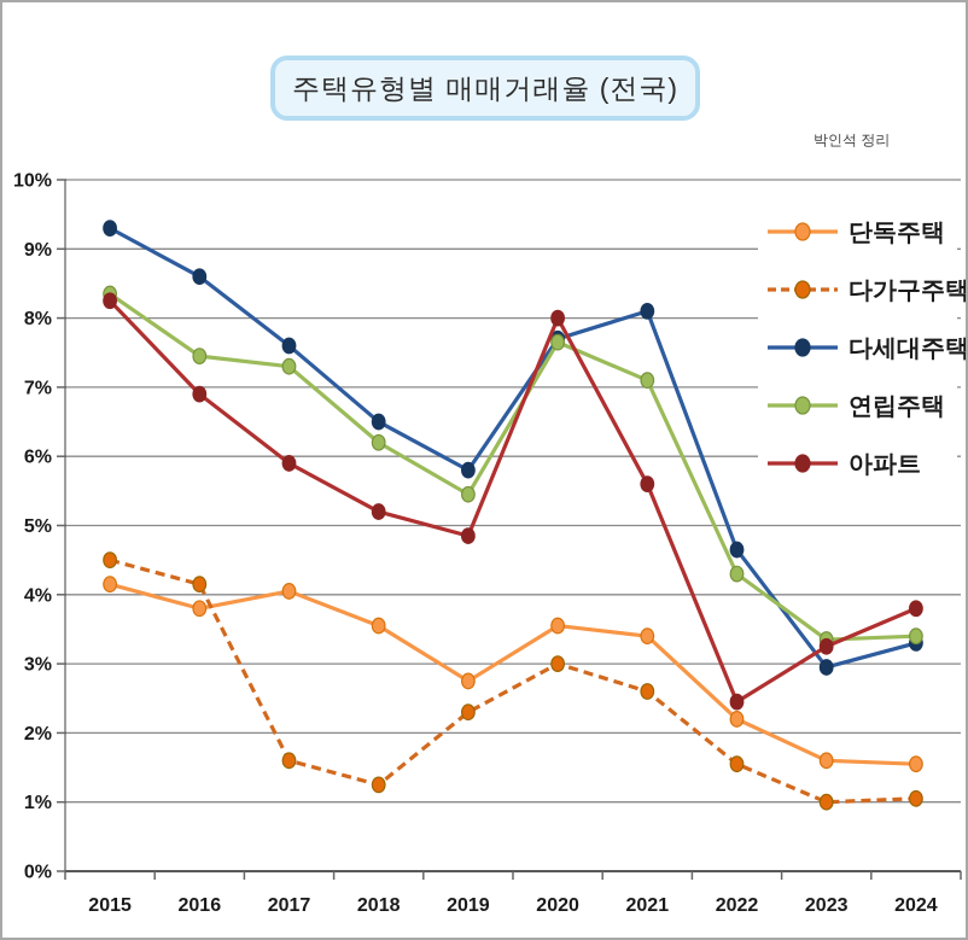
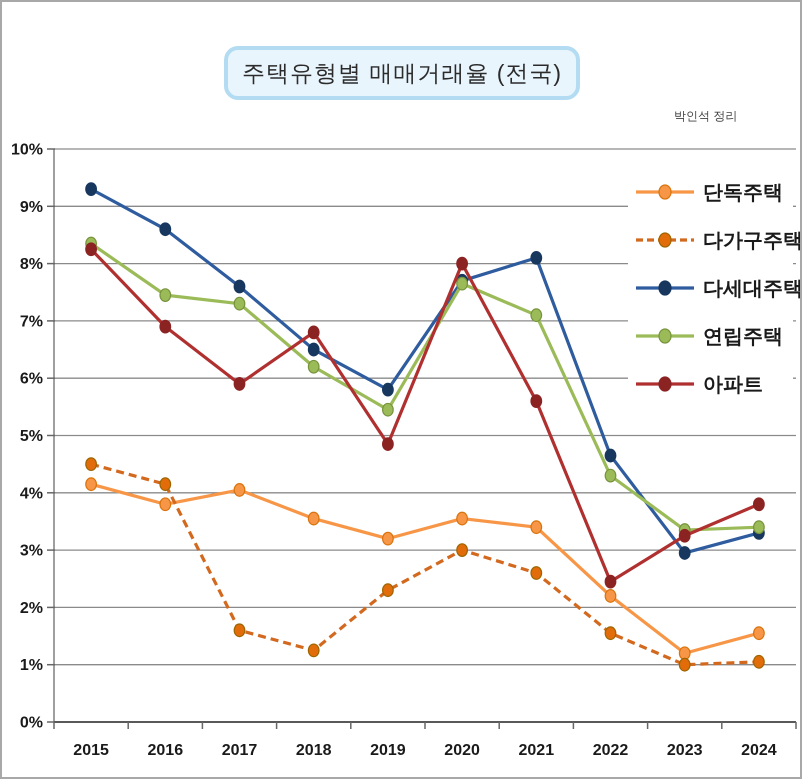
아파트/2018: 5.2% -> 6.8%
단독주택/2019: 2.8% -> 3.2%
단독주택/2023: 1.6% -> 1.2%
